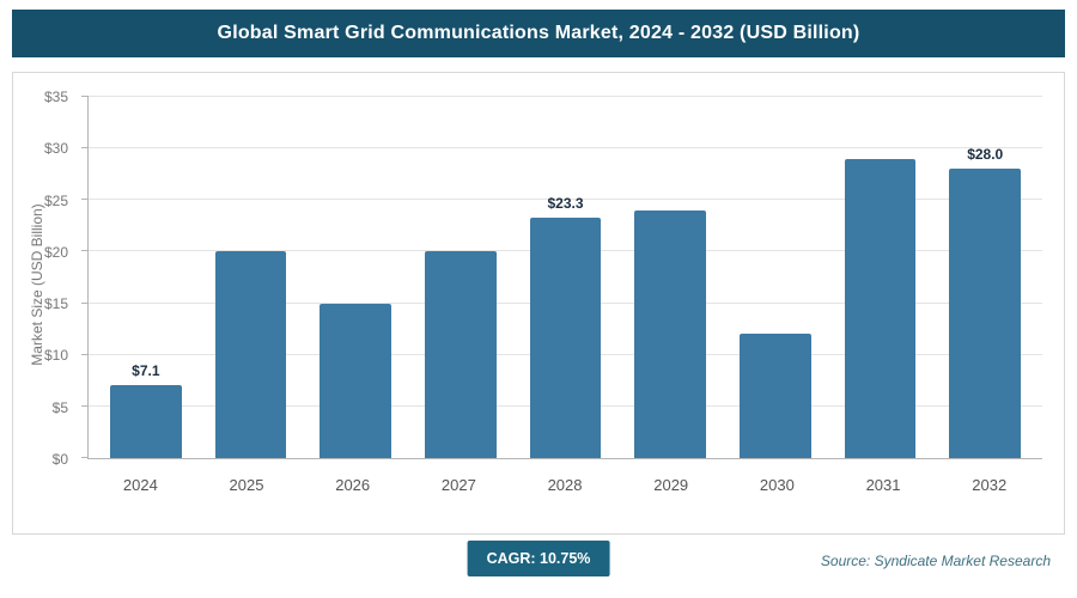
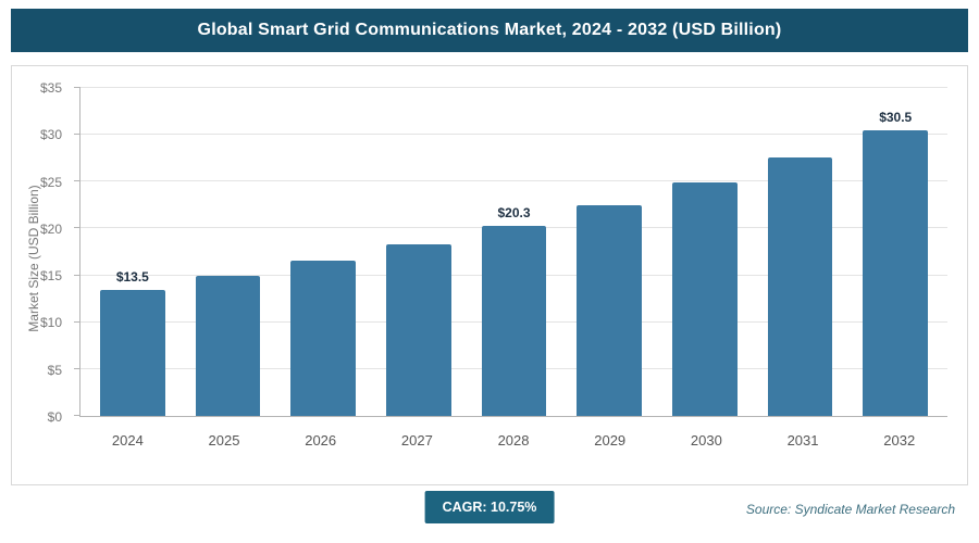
2024: $7.1 -> $13.5
2025: $20 -> $15
2026: $15 -> $17
2027: $20 -> $18
2028: $23.3 -> $20.3
2029: $24 -> $22
2030: $12 -> $25
2031: $29 -> $28
2032: $28.0 -> $30.5
